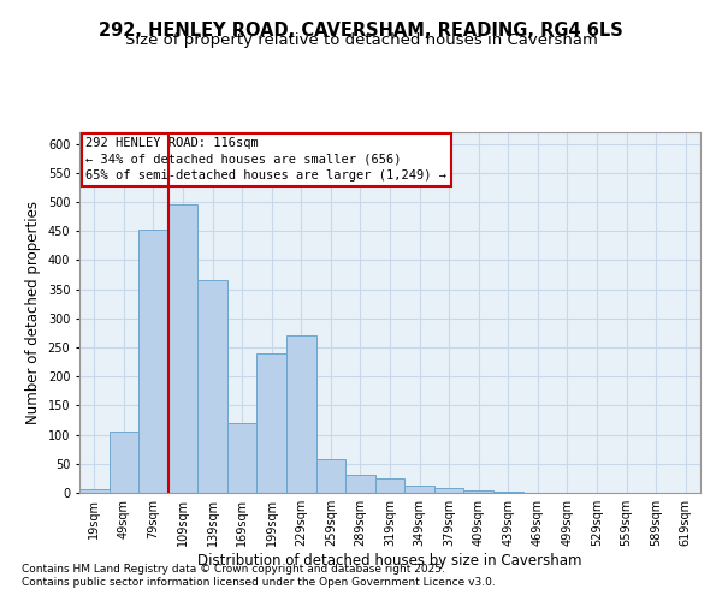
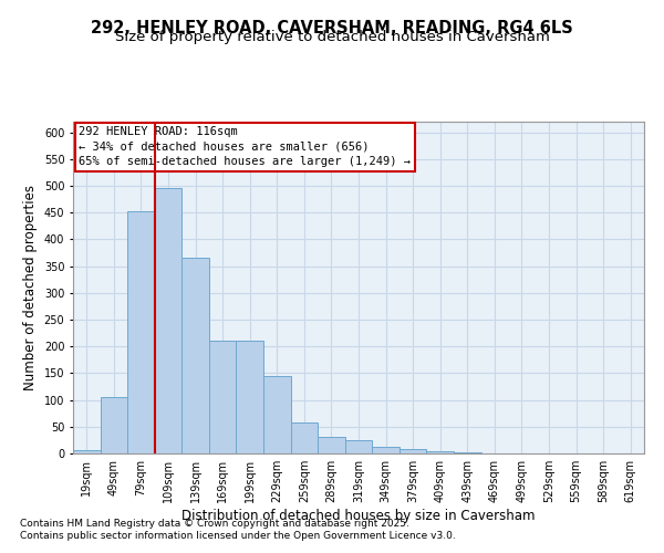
169sqm: 120 -> 210
199sqm: 240 -> 210
229sqm: 270 -> 145
